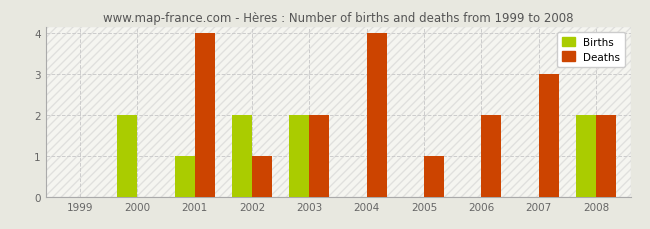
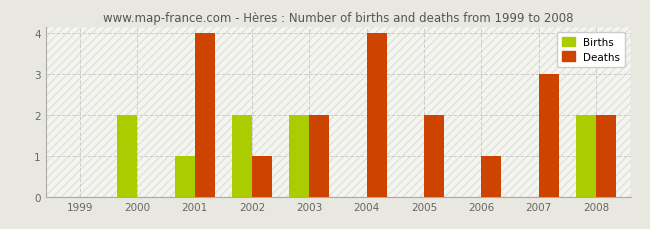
Deaths/2005: 1 -> 2
Deaths/2006: 2 -> 1
